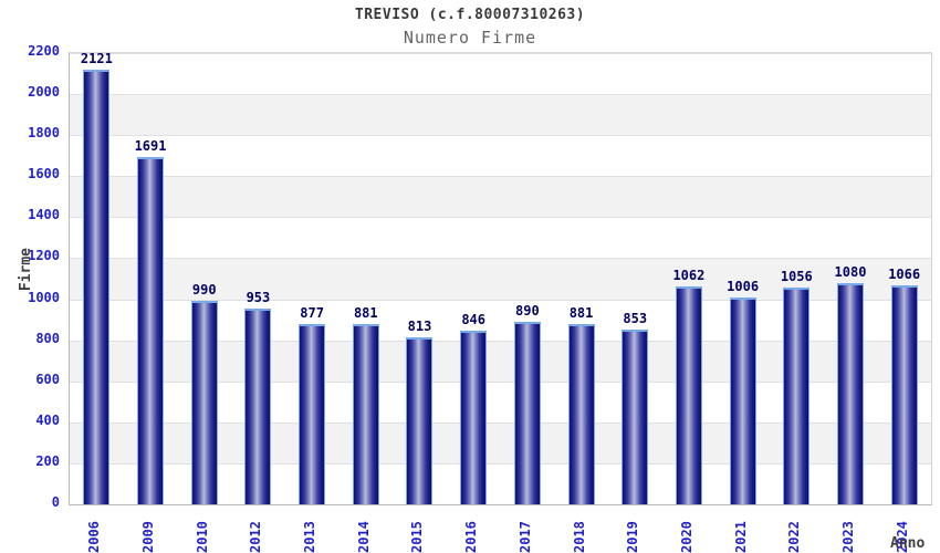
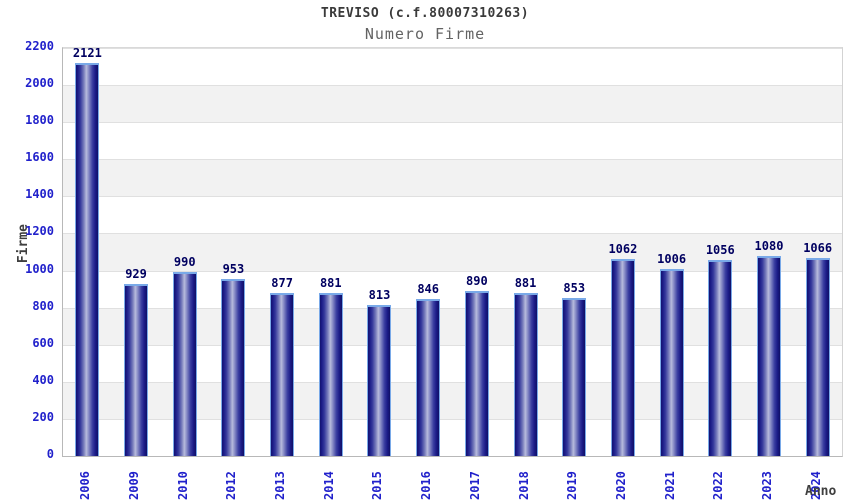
2009: 1691 -> 929
